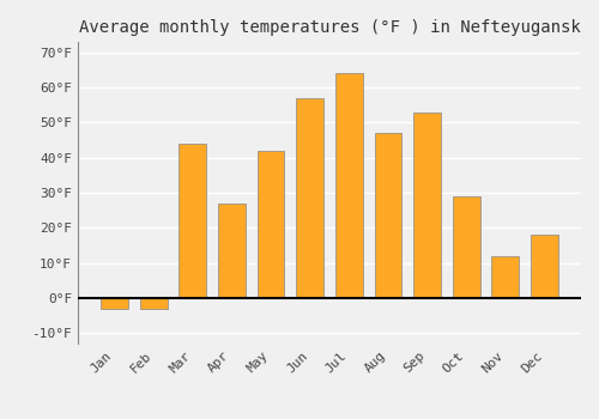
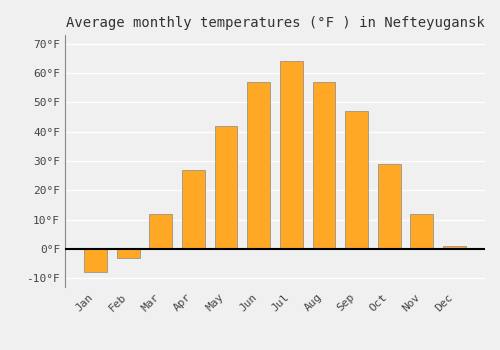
Jan: -3°F -> -8°F
Mar: 44°F -> 12°F
Aug: 47°F -> 57°F
Sep: 53°F -> 47°F
Dec: 18°F -> 1°F
